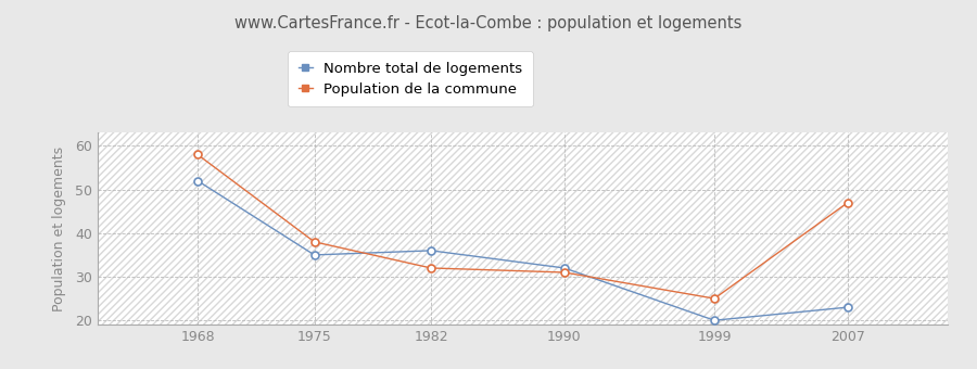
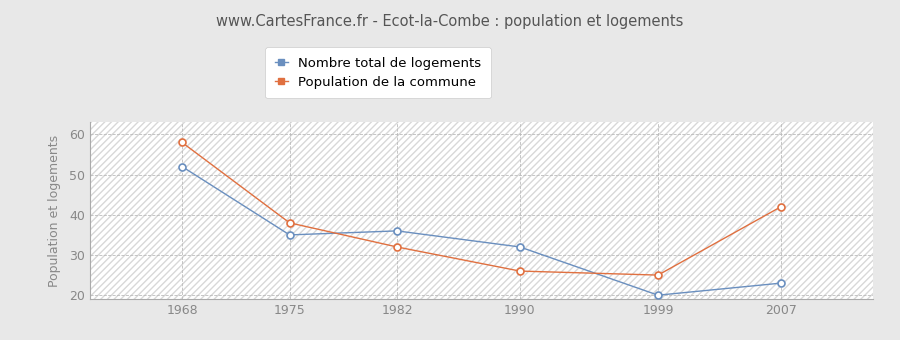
Population de la commune/1990: 31 -> 26
Population de la commune/2007: 47 -> 42
